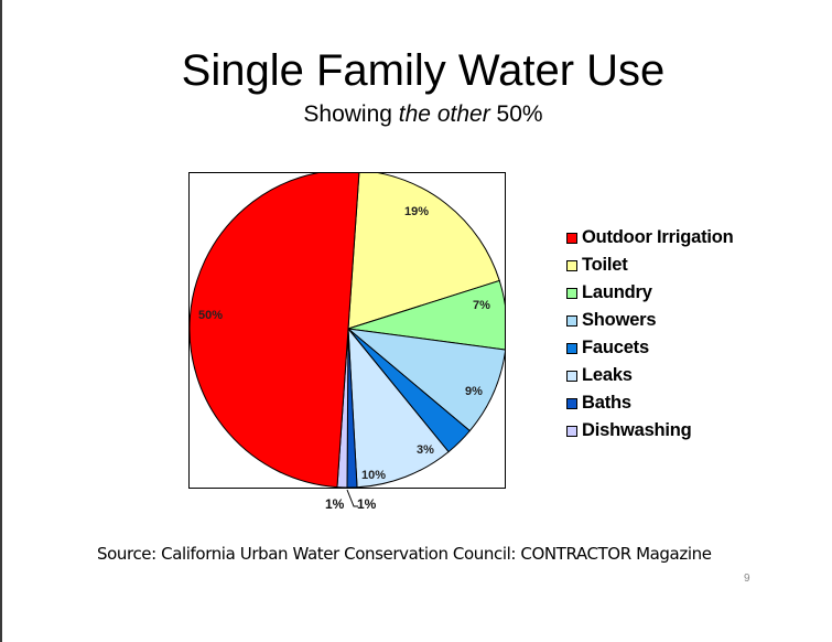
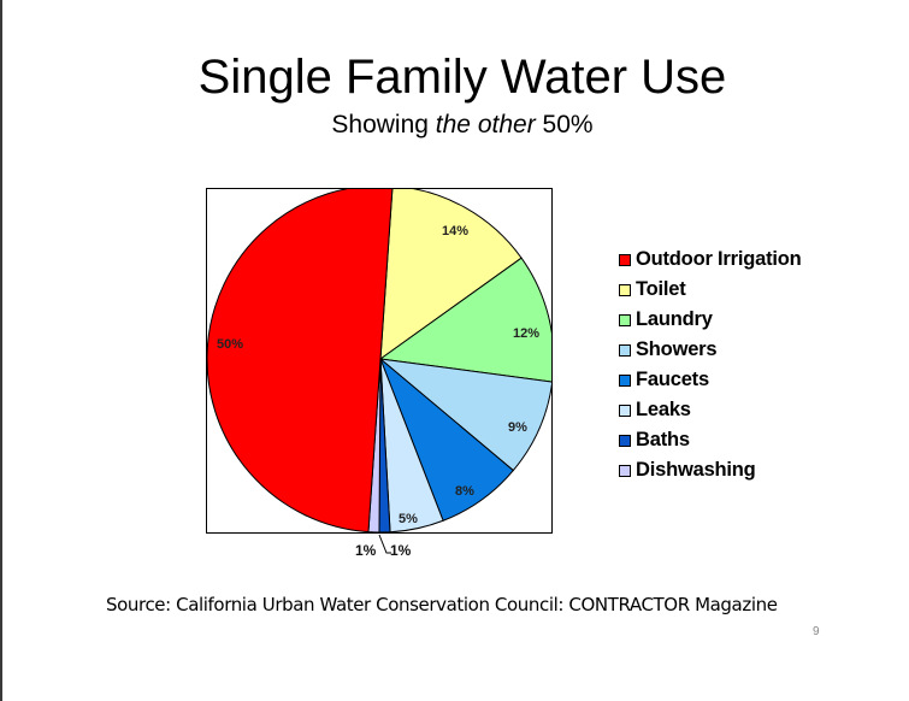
Toilet: 19% -> 14%
Laundry: 7% -> 12%
Faucets: 3% -> 8%
Leaks: 10% -> 5%
